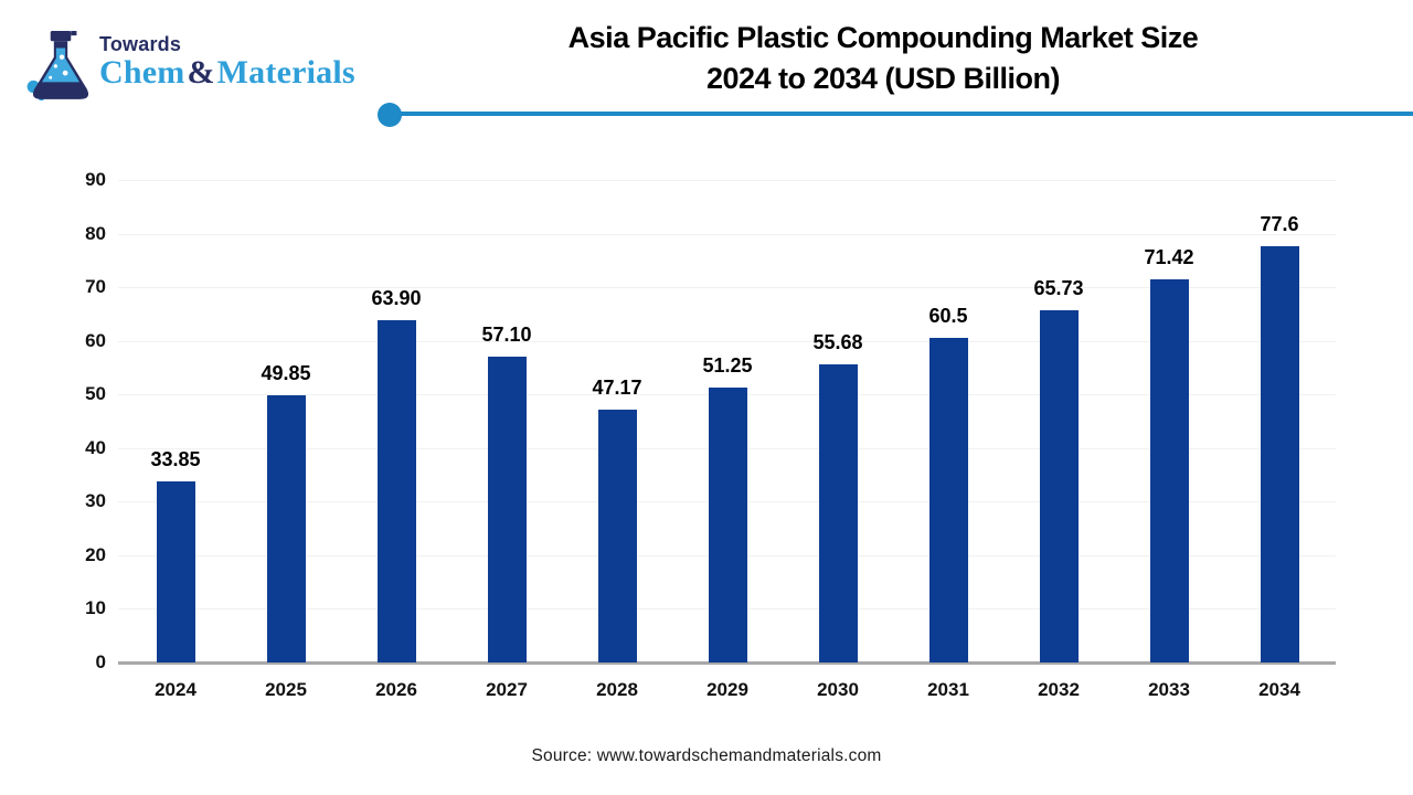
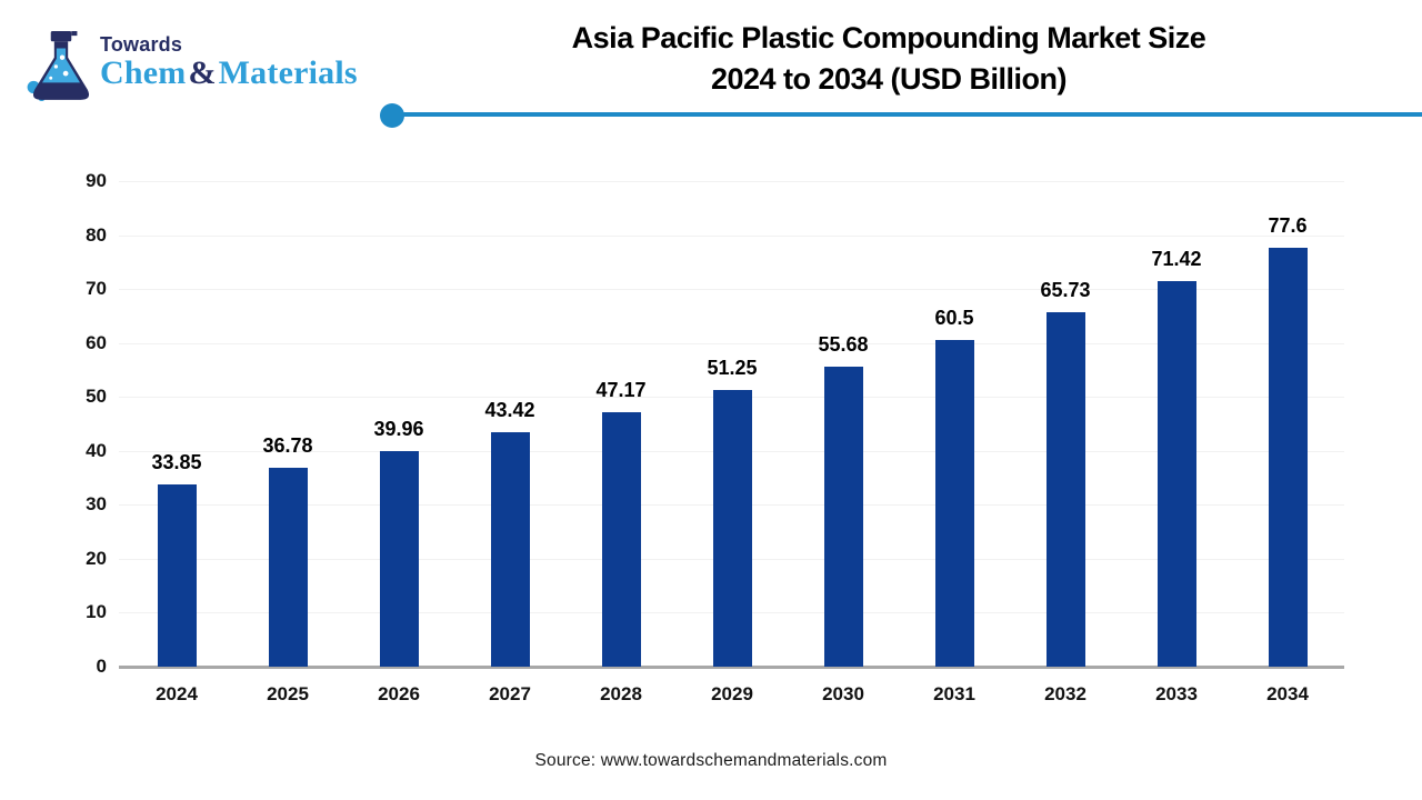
2025: 49.85 -> 36.78
2026: 63.90 -> 39.96
2027: 57.10 -> 43.42
